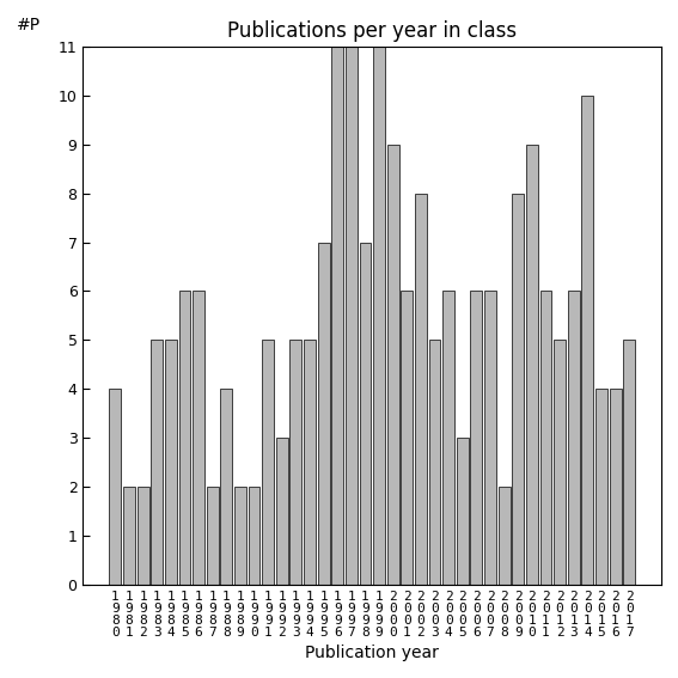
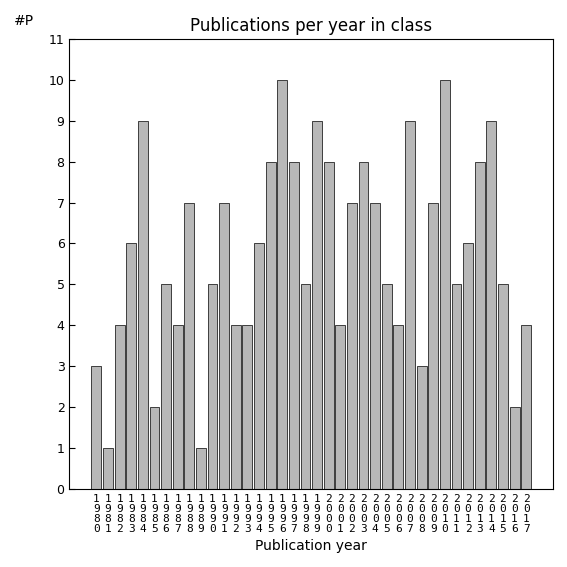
1 9 8 0: 4 -> 3
1 9 8 1: 2 -> 1
1 9 8 2: 2 -> 4
1 9 8 3: 5 -> 6
1 9 8 4: 5 -> 9
1 9 8 5: 6 -> 2
1 9 8 6: 6 -> 5
1 9 8 7: 2 -> 4
1 9 8 8: 4 -> 7
1 9 8 9: 2 -> 1
1 9 9 0: 2 -> 5
1 9 9 1: 5 -> 7
1 9 9 2: 3 -> 4
1 9 9 3: 5 -> 4
1 9 9 4: 5 -> 6
1 9 9 5: 7 -> 8
1 9 9 6: 11 -> 10
1 9 9 7: 11 -> 8
1 9 9 8: 7 -> 5
1 9 9 9: 11 -> 9
2 0 0 0: 9 -> 8
2 0 0 1: 6 -> 4
2 0 0 2: 8 -> 7
2 0 0 3: 5 -> 8
2 0 0 4: 6 -> 7
2 0 0 5: 3 -> 5
2 0 0 6: 6 -> 4
2 0 0 7: 6 -> 9
2 0 0 8: 2 -> 3
2 0 0 9: 8 -> 7
2 0 1 0: 9 -> 10
2 0 1 1: 6 -> 5
2 0 1 2: 5 -> 6
2 0 1 3: 6 -> 8
2 0 1 4: 10 -> 9
2 0 1 5: 4 -> 5
2 0 1 6: 4 -> 2
2 0 1 7: 5 -> 4
